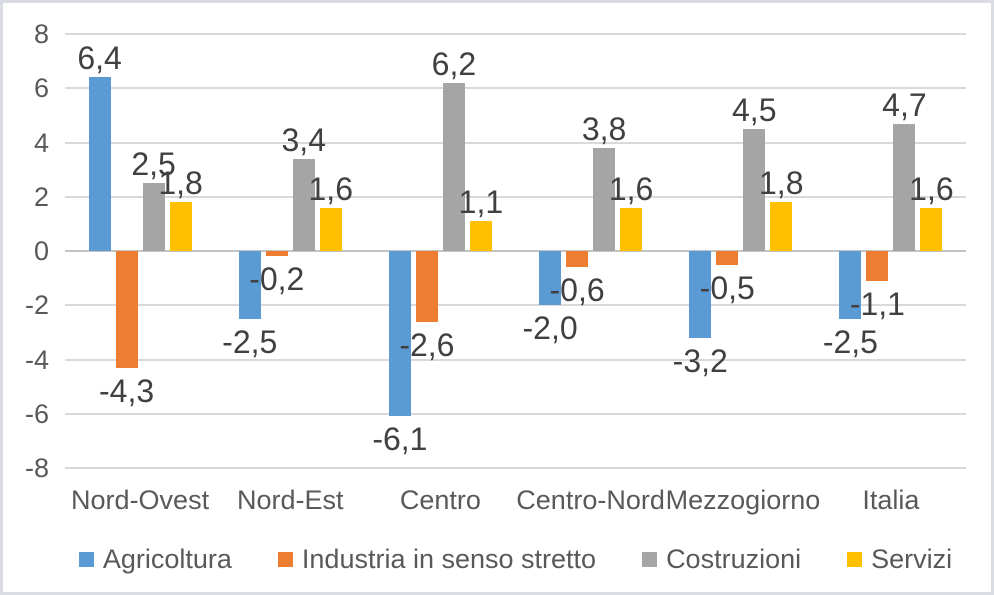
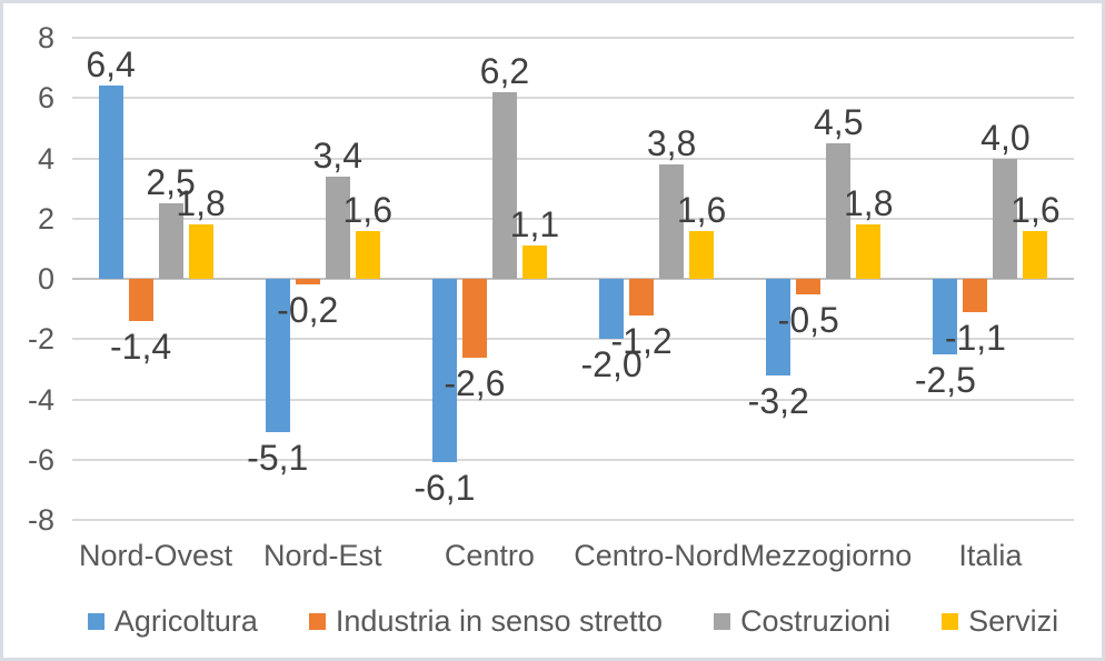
Industria in senso stretto/Nord-Ovest: -4,3 -> -1,4
Agricoltura/Nord-Est: -2,5 -> -5,1
Industria in senso stretto/Centro-Nord: -0,6 -> -1,2
Costruzioni/Italia: 4,7 -> 4,0
